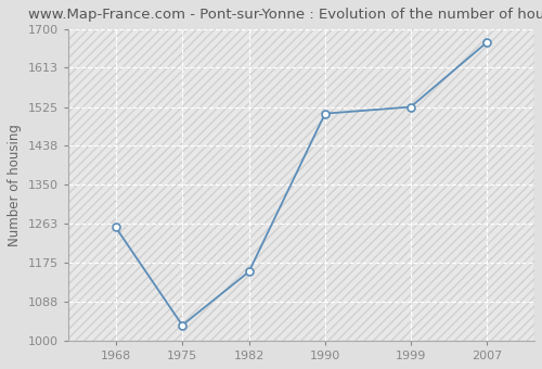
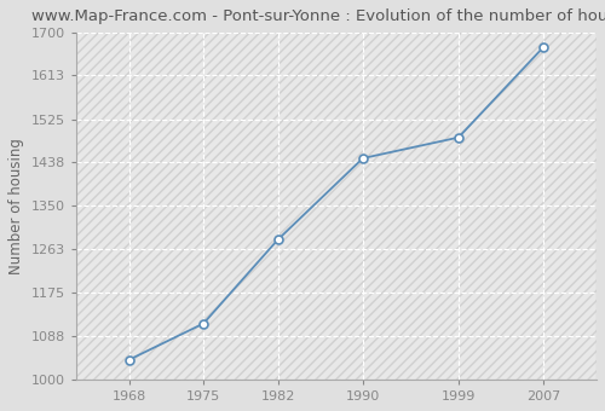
1968: 1255 -> 1040
1975: 1035 -> 1113
1982: 1155 -> 1282
1990: 1510 -> 1446
1999: 1525 -> 1488
